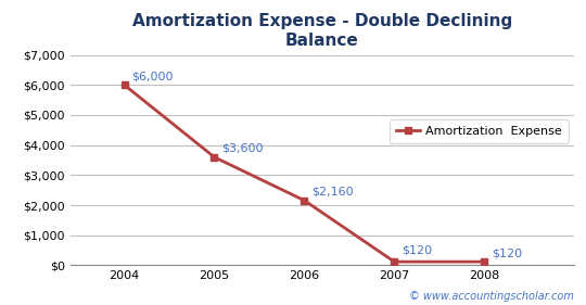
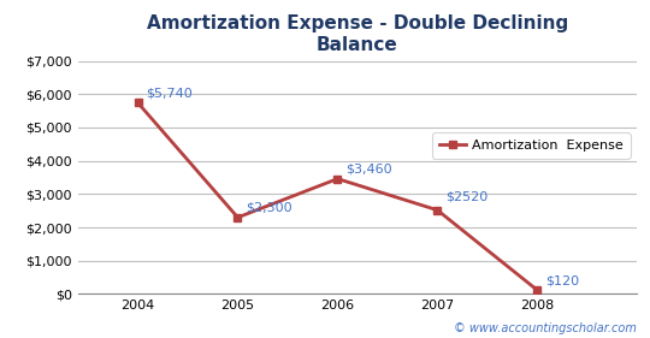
2004: $6,000 -> $5,740
2005: $3,600 -> $2,300
2006: $2,160 -> $3,460
2007: $120 -> $2520
